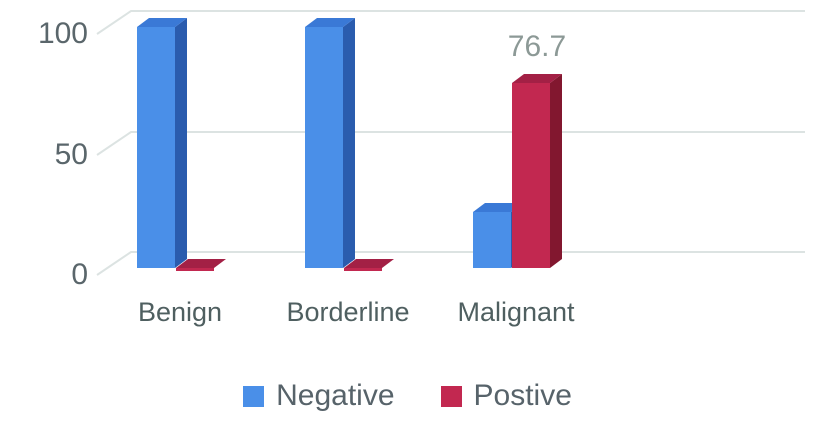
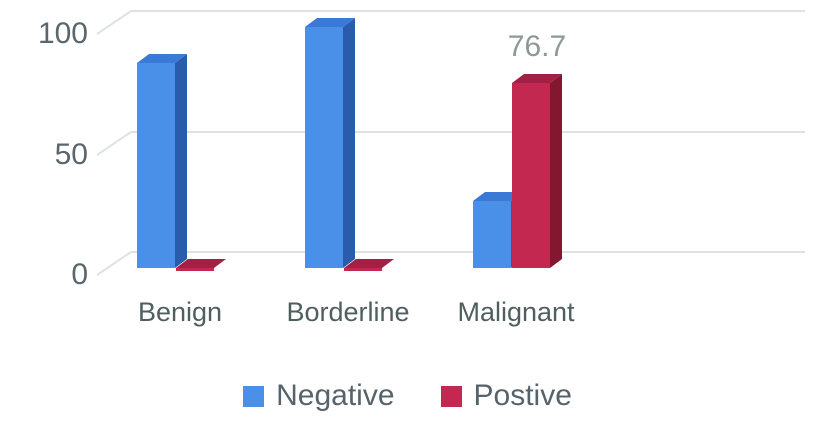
Negative/Benign: 100 -> 85
Negative/Malignant: 23 -> 28
